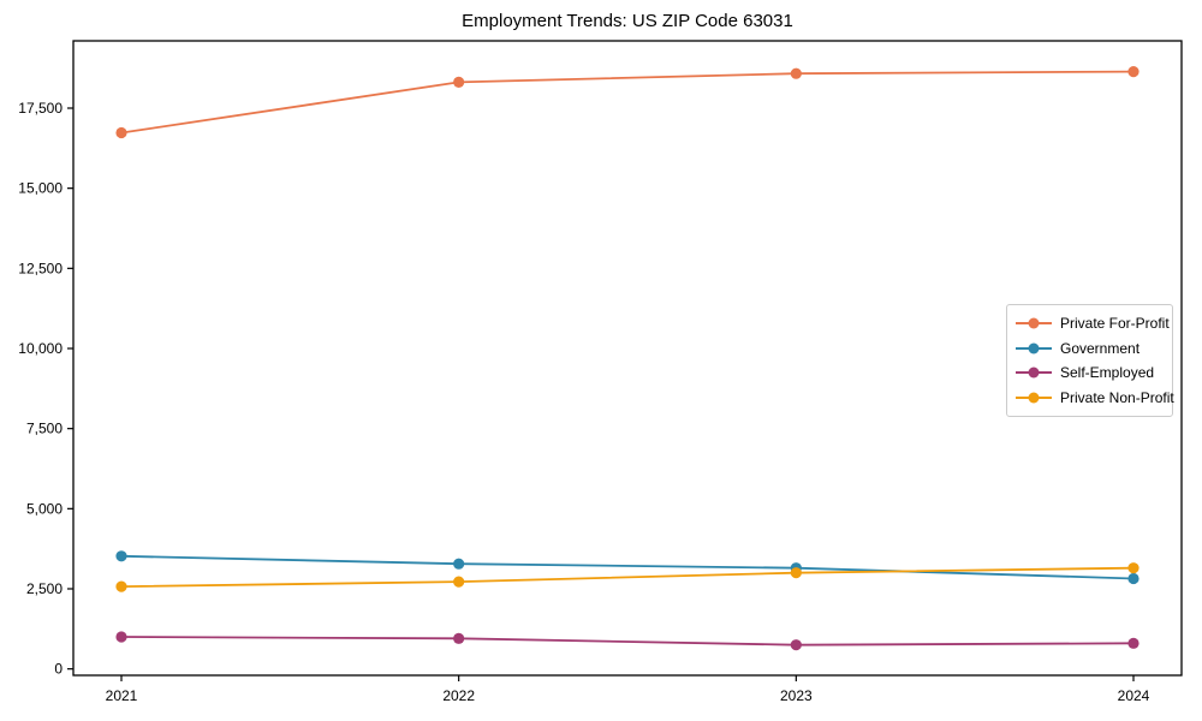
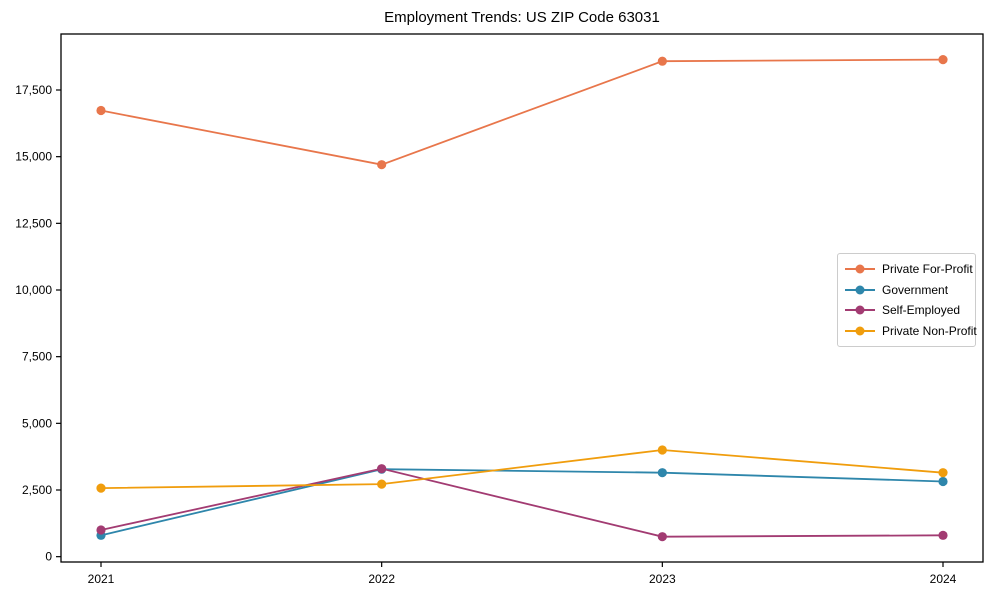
Government/2021: 3500 -> 800
Private For-Profit/2022: 18300 -> 14700
Self-Employed/2022: 1000 -> 3300
Private Non-Profit/2023: 3000 -> 4000
